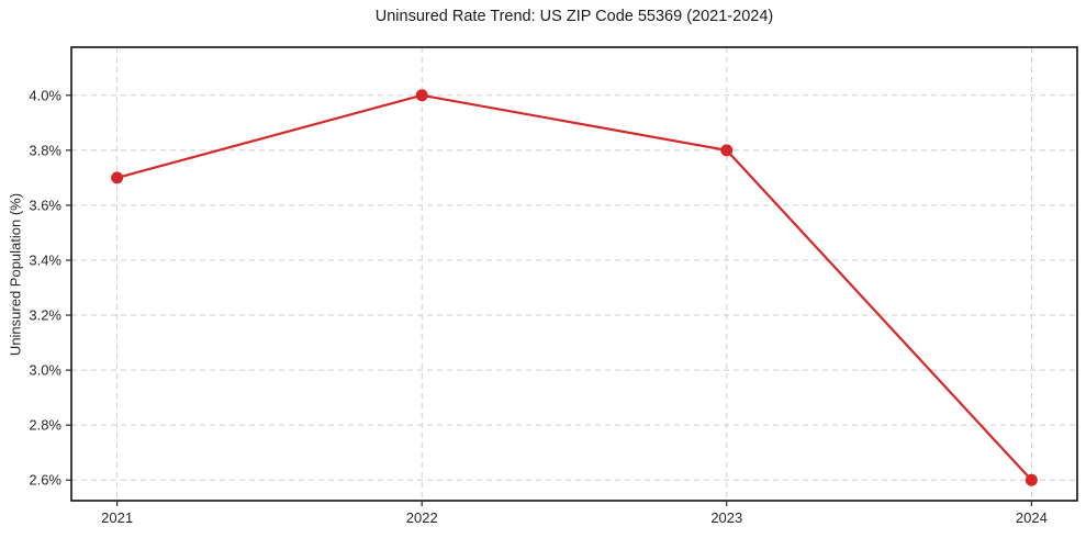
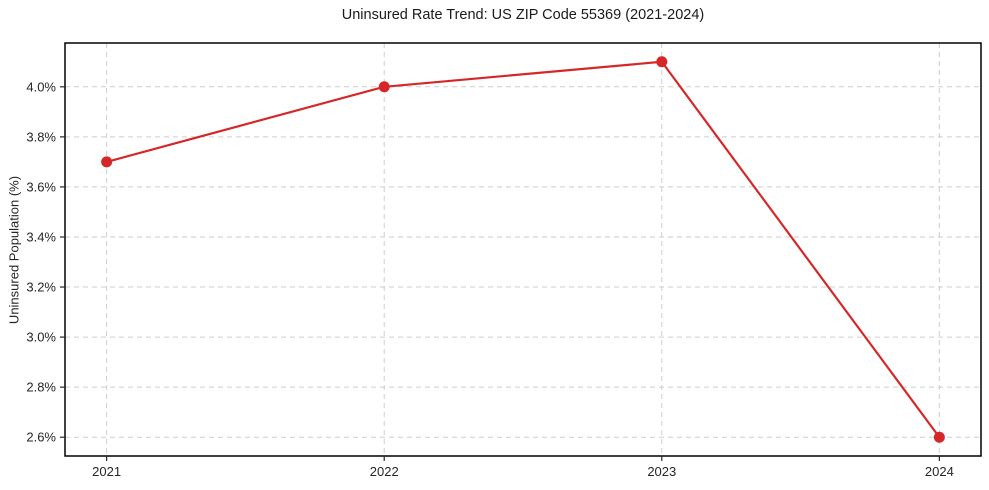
2023: 3.8% -> 4.1%
